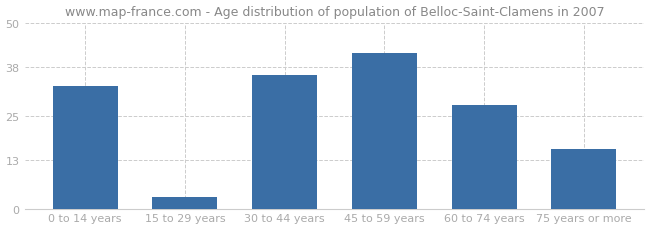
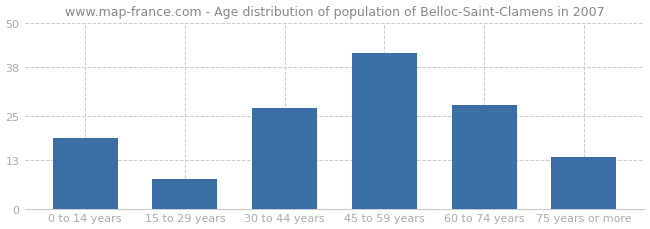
0 to 14 years: 33 -> 19
15 to 29 years: 3 -> 8
30 to 44 years: 36 -> 27
75 years or more: 16 -> 14
